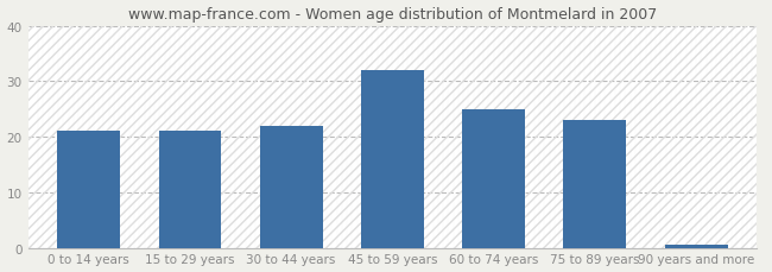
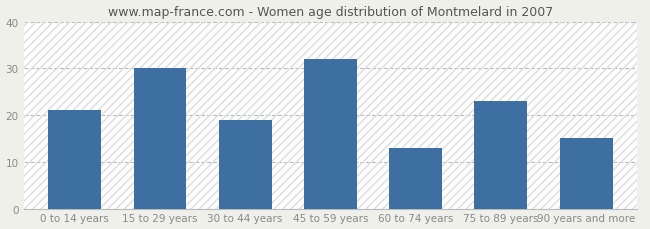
15 to 29 years: 21.0 -> 30.0
30 to 44 years: 22.0 -> 19.0
60 to 74 years: 25.0 -> 13.0
90 years and more: 0.5 -> 15.0
